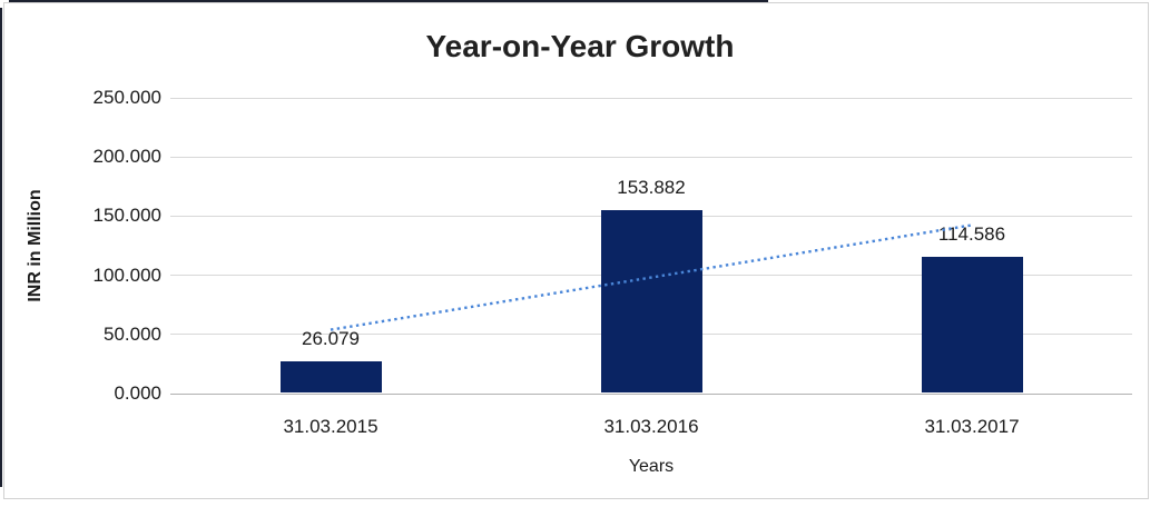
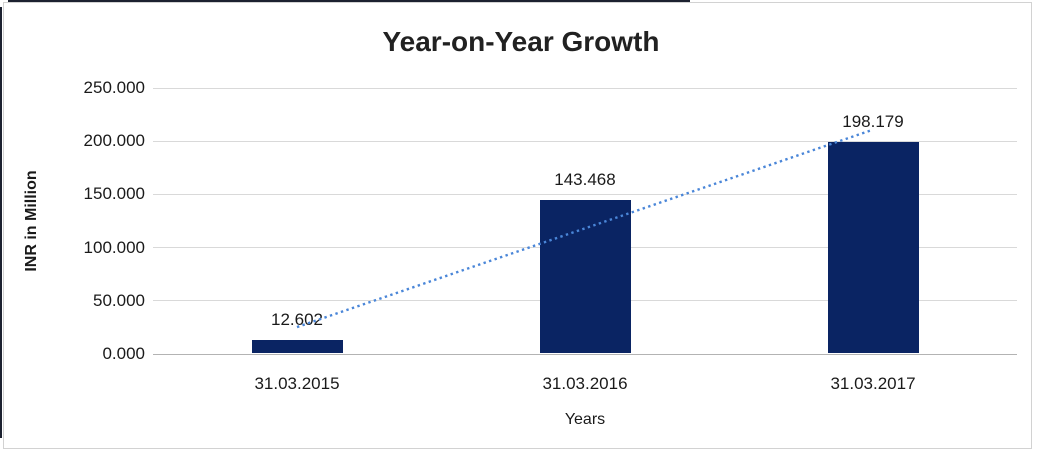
31.03.2015: 26.079 -> 12.602
31.03.2016: 153.882 -> 143.468
31.03.2017: 114.586 -> 198.179
